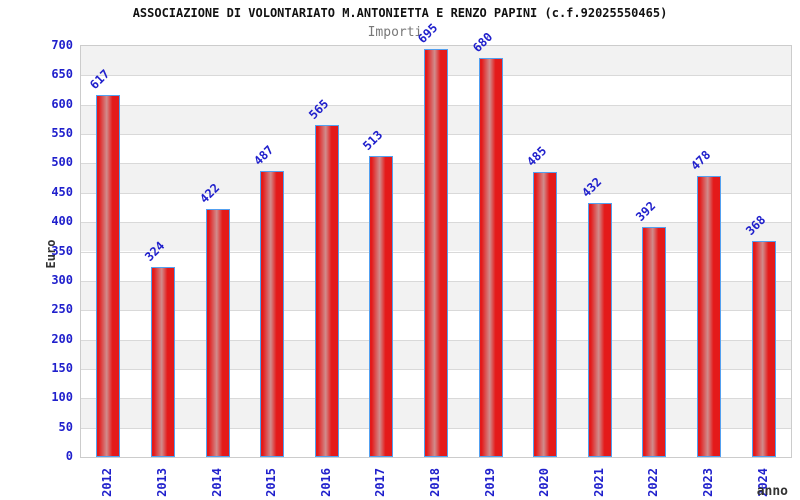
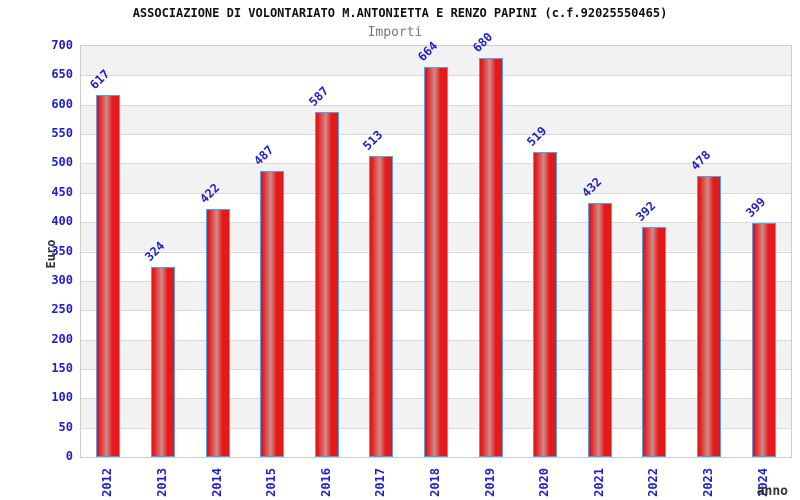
2016: 565 -> 587
2018: 695 -> 664
2020: 485 -> 519
2024: 368 -> 399
